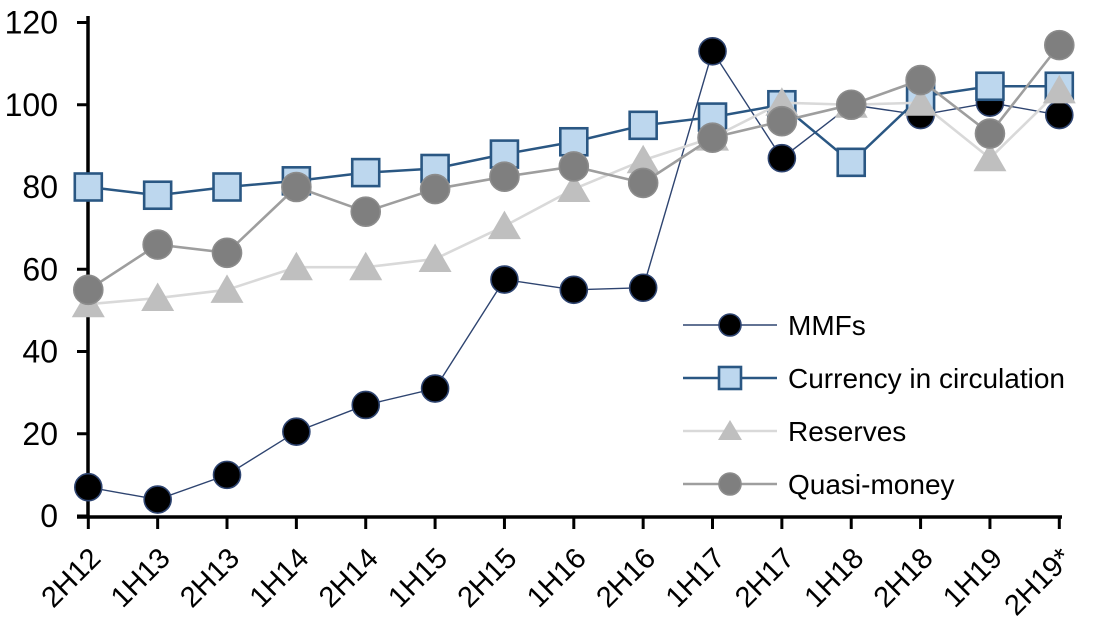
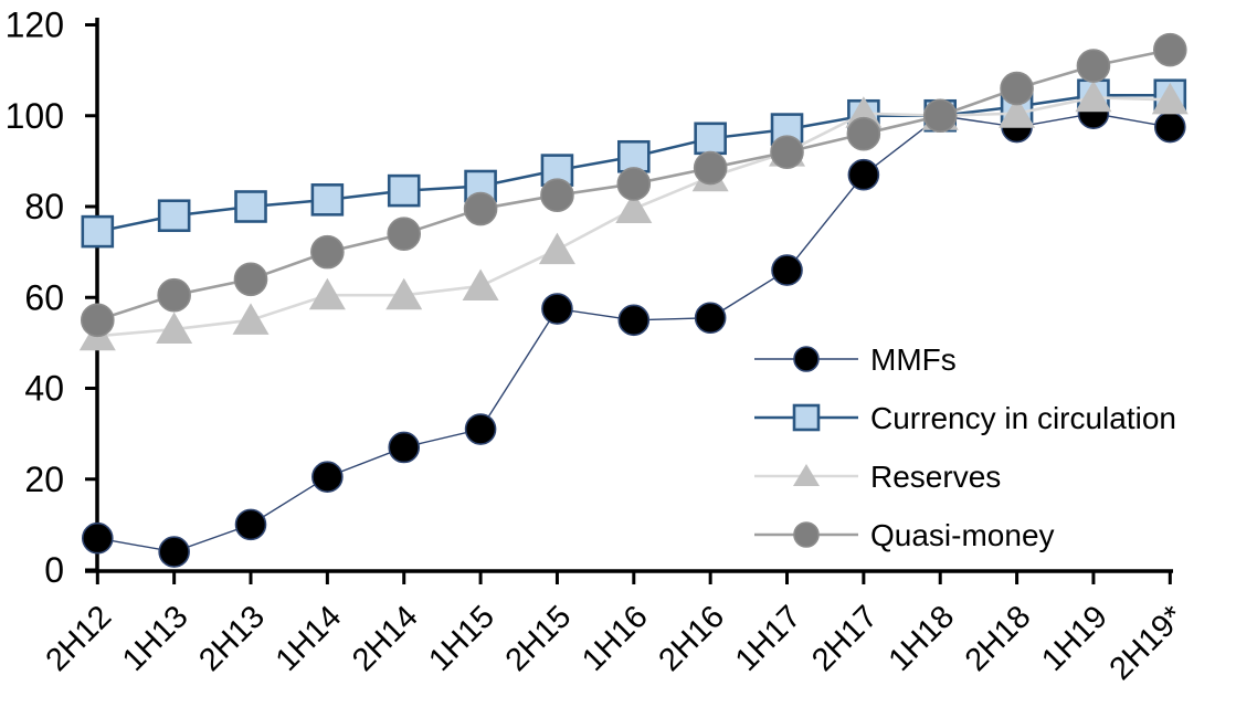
Currency in circulation/2H12: 80 -> 74
Quasi-money/1H13: 66 -> 60
Quasi-money/1H14: 80 -> 70
Quasi-money/2H16: 81 -> 88
MMFs/1H17: 113 -> 66
Currency in circulation/1H18: 86 -> 100
Reserves/1H19: 87 -> 104
Quasi-money/1H19: 93 -> 111
